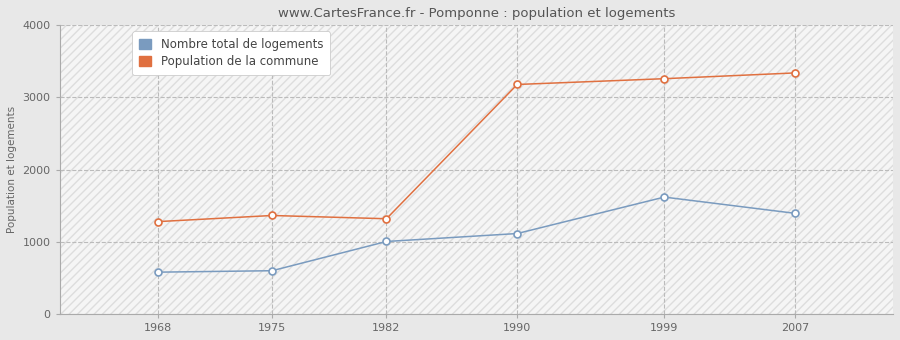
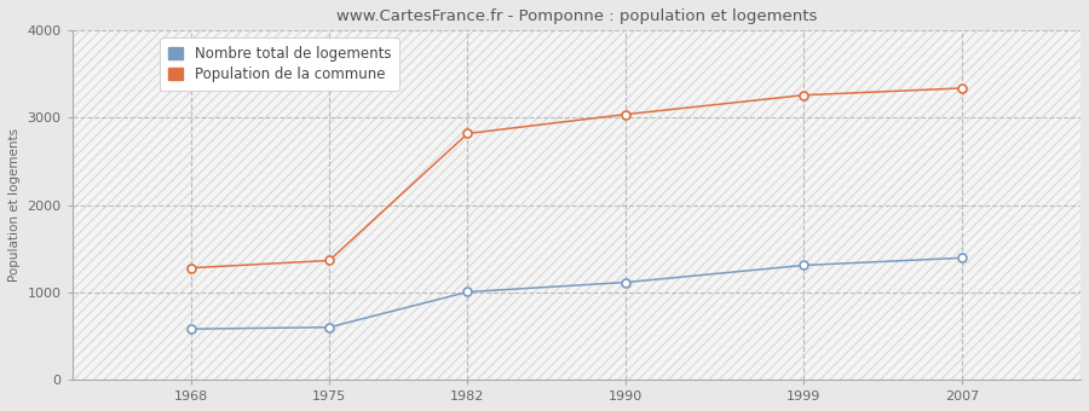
Population de la commune/1982: 1320 -> 2820
Population de la commune/1990: 3180 -> 3040
Nombre total de logements/1999: 1620 -> 1310
